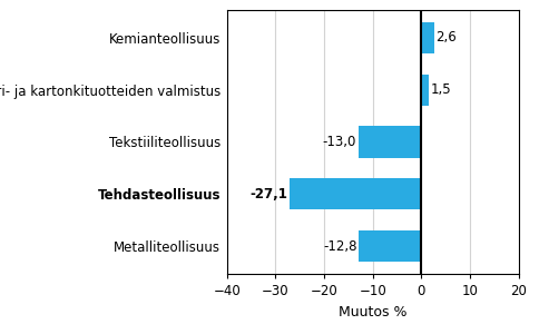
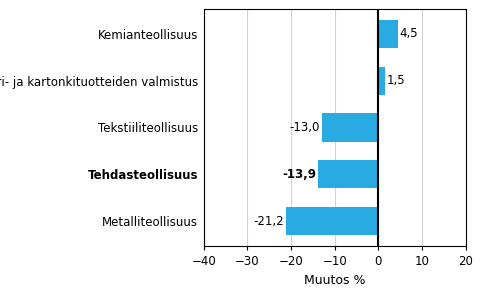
Kemianteollisuus: 2,6 -> 4,5
Tehdasteollisuus: -27,1 -> -13,9
Metalliteollisuus: -12,8 -> -21,2
